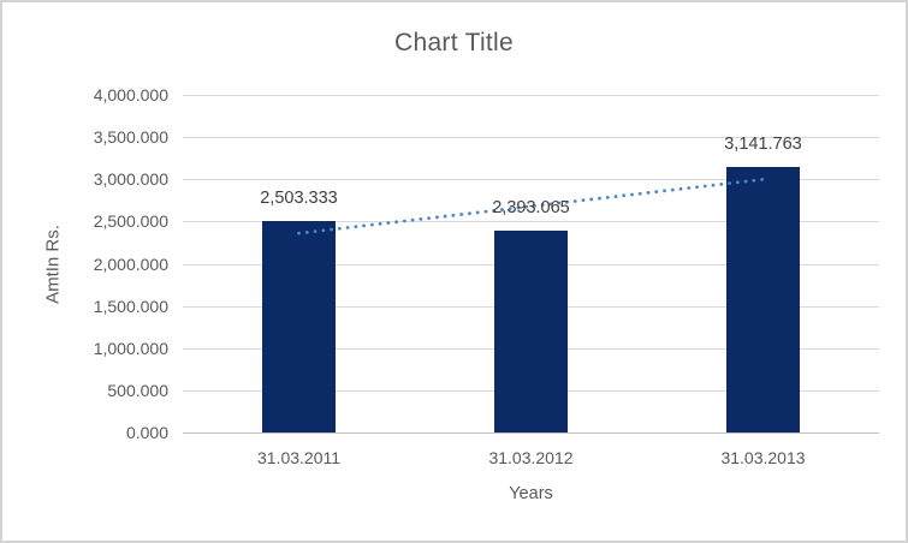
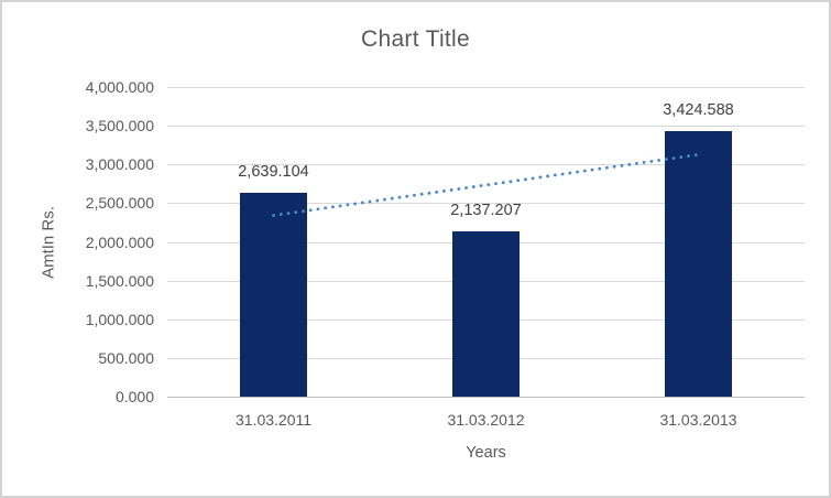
31.03.2011: 2,503.333 -> 2,639.104
31.03.2012: 2,393.065 -> 2,137.207
31.03.2013: 3,141.763 -> 3,424.588
